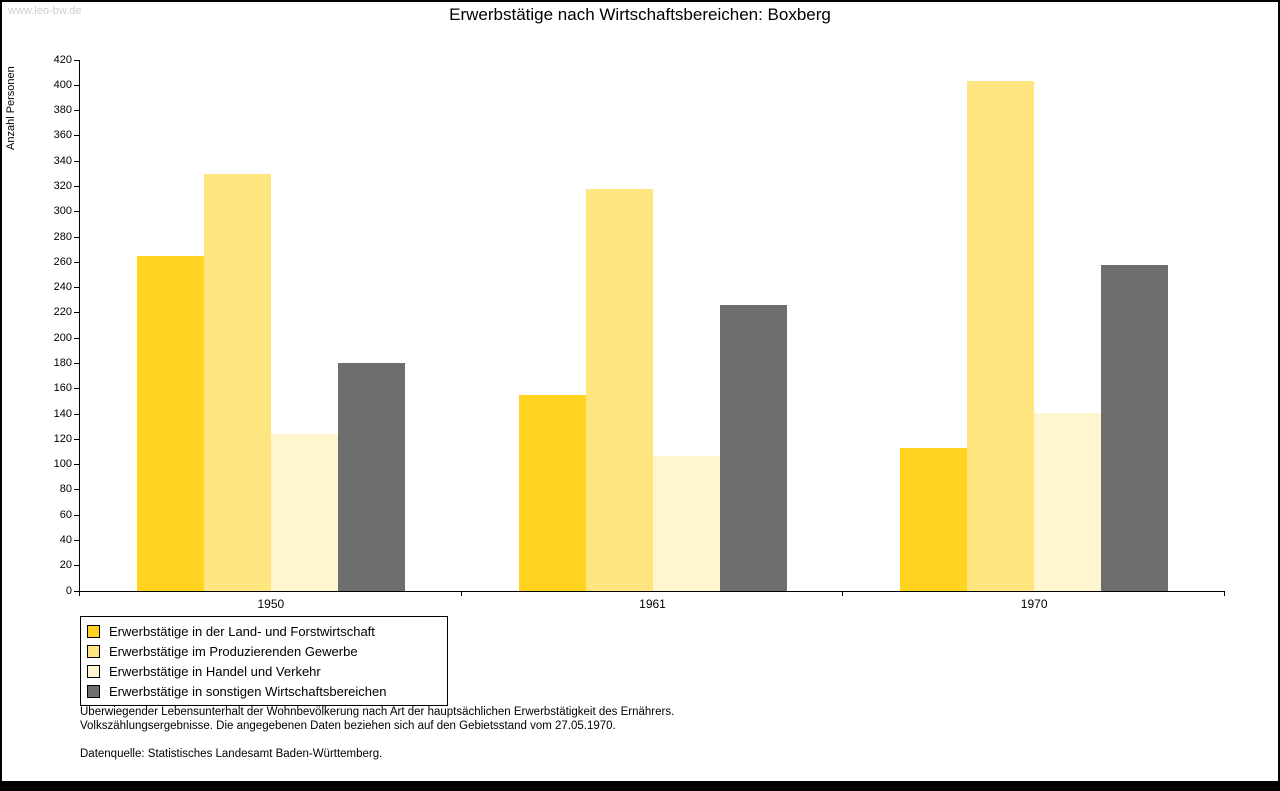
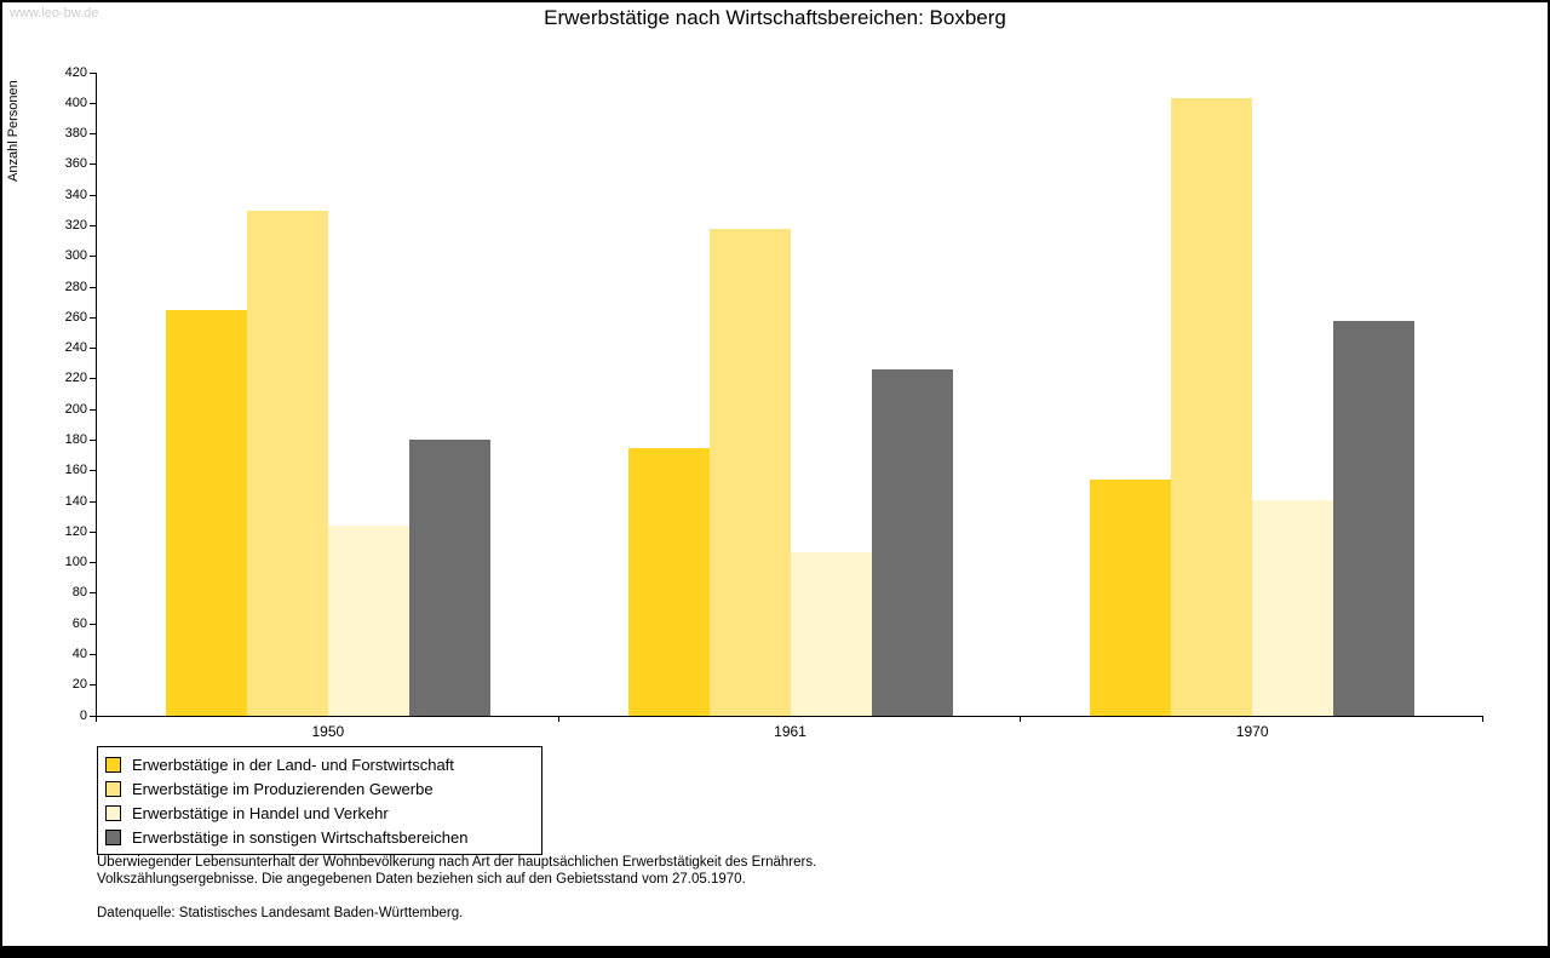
Erwerbstätige in der Land- und Forstwirtschaft/1961: 155 -> 175
Erwerbstätige in der Land- und Forstwirtschaft/1970: 113 -> 154
